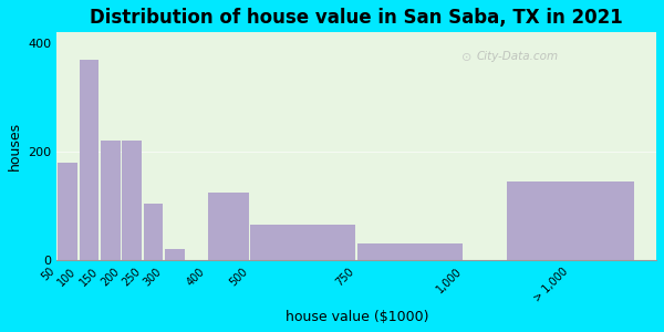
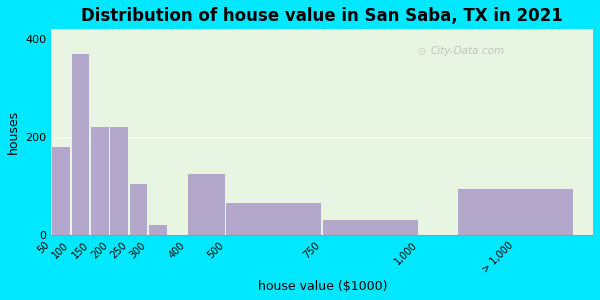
> 1,000: 145 -> 95
